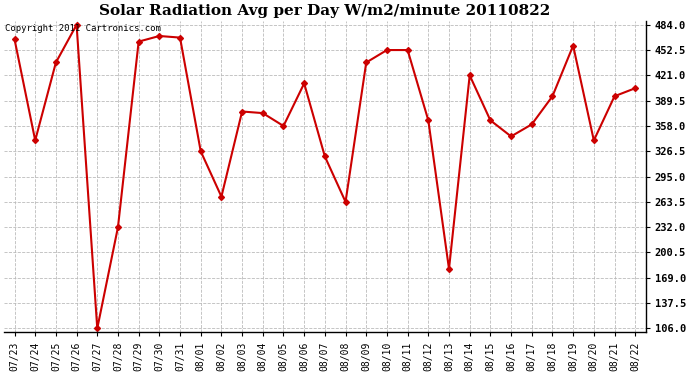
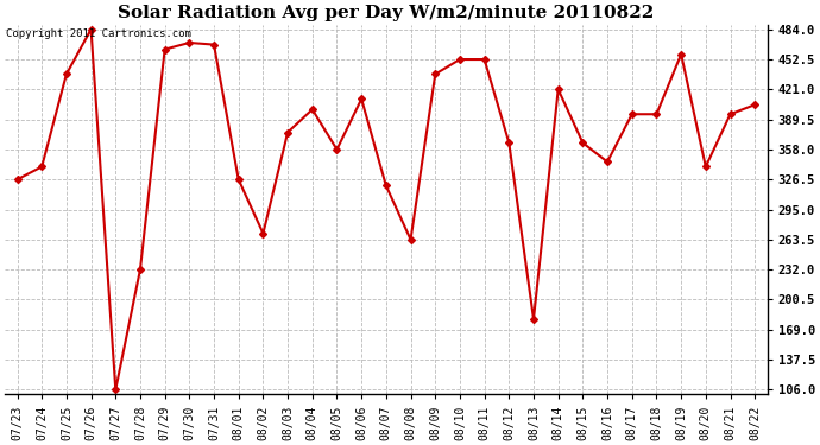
07/23: 466 -> 326
08/04: 374 -> 400
08/17: 360 -> 395
